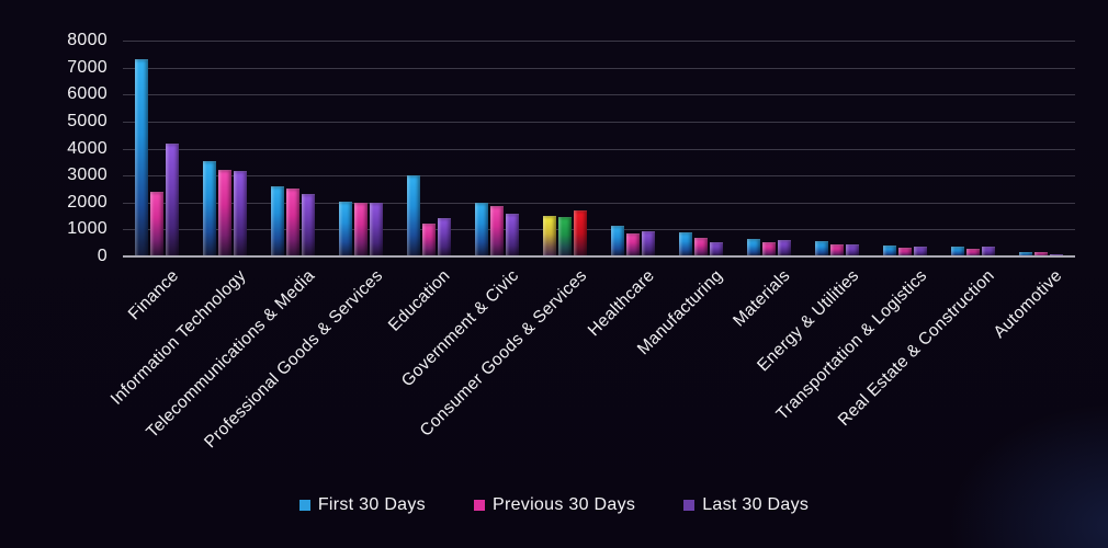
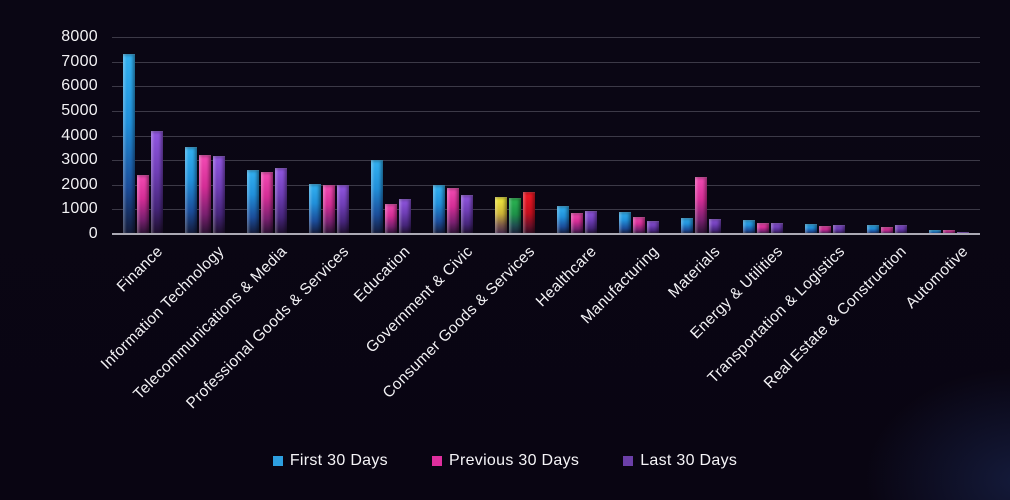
Last 30 Days/Telecommunications & Media: 2300 -> 2700
Previous 30 Days/Materials: 500 -> 2300
